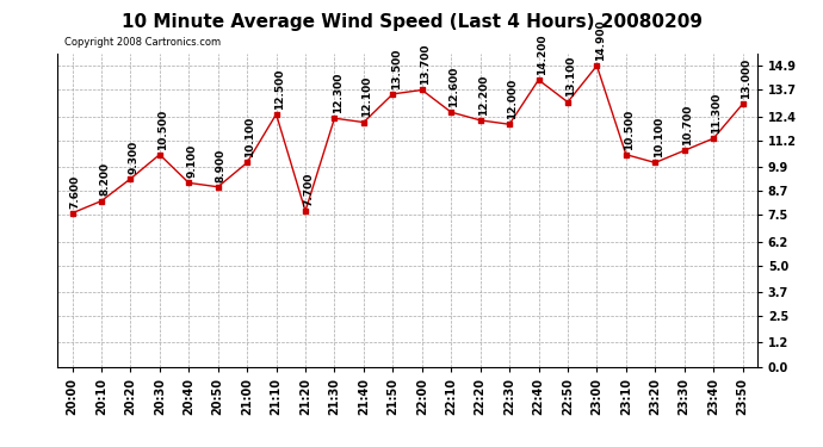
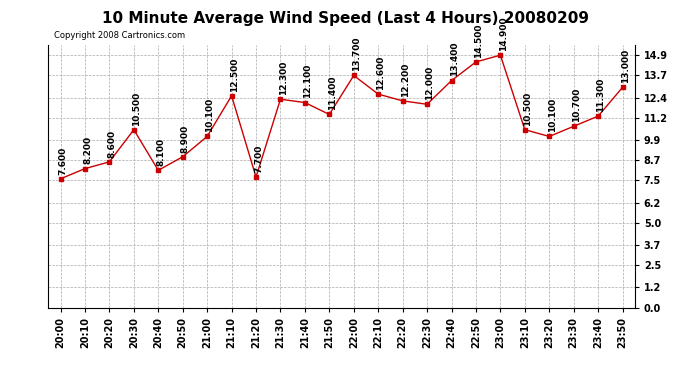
20:20: 9.300 -> 8.600
20:40: 9.100 -> 8.100
21:50: 13.500 -> 11.400
22:40: 14.200 -> 13.400
22:50: 13.100 -> 14.500
